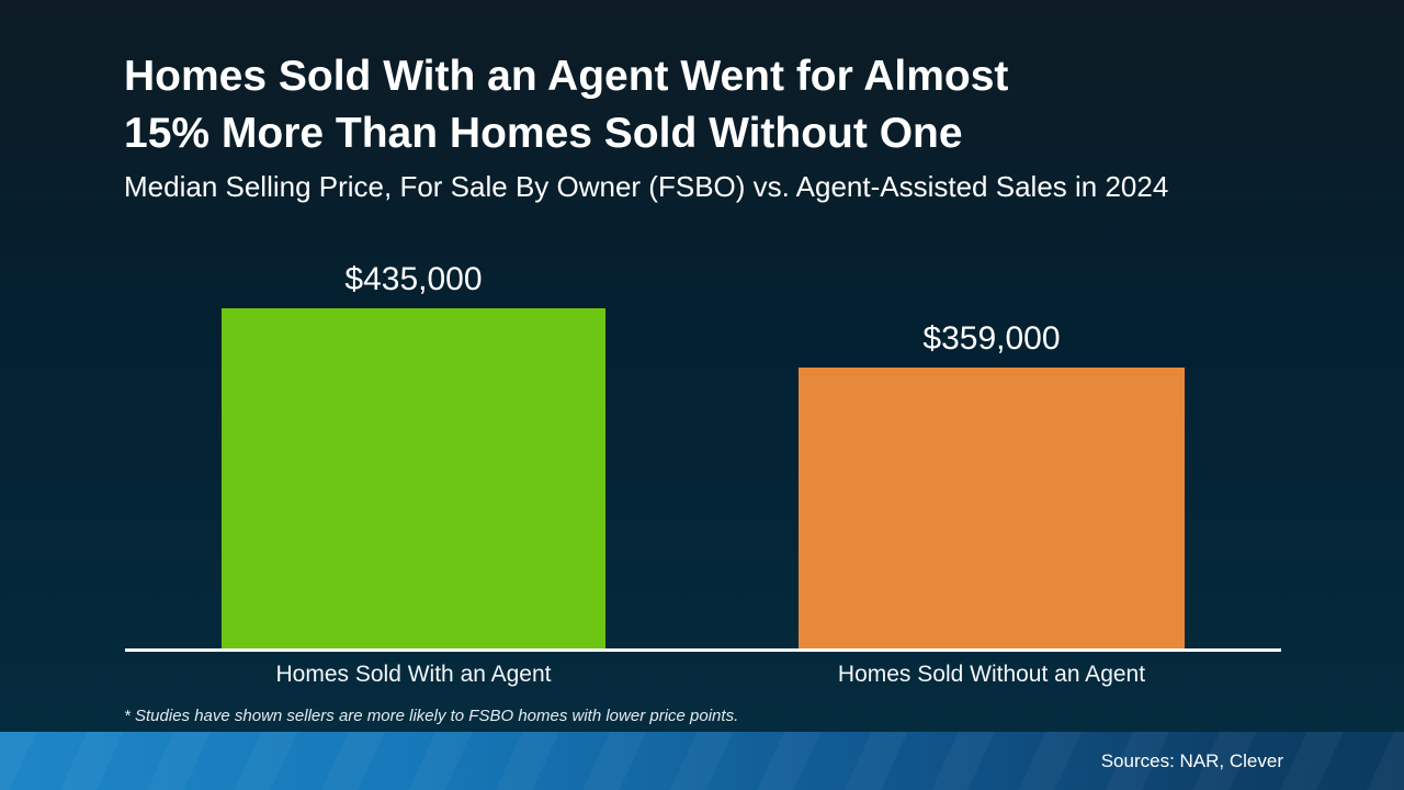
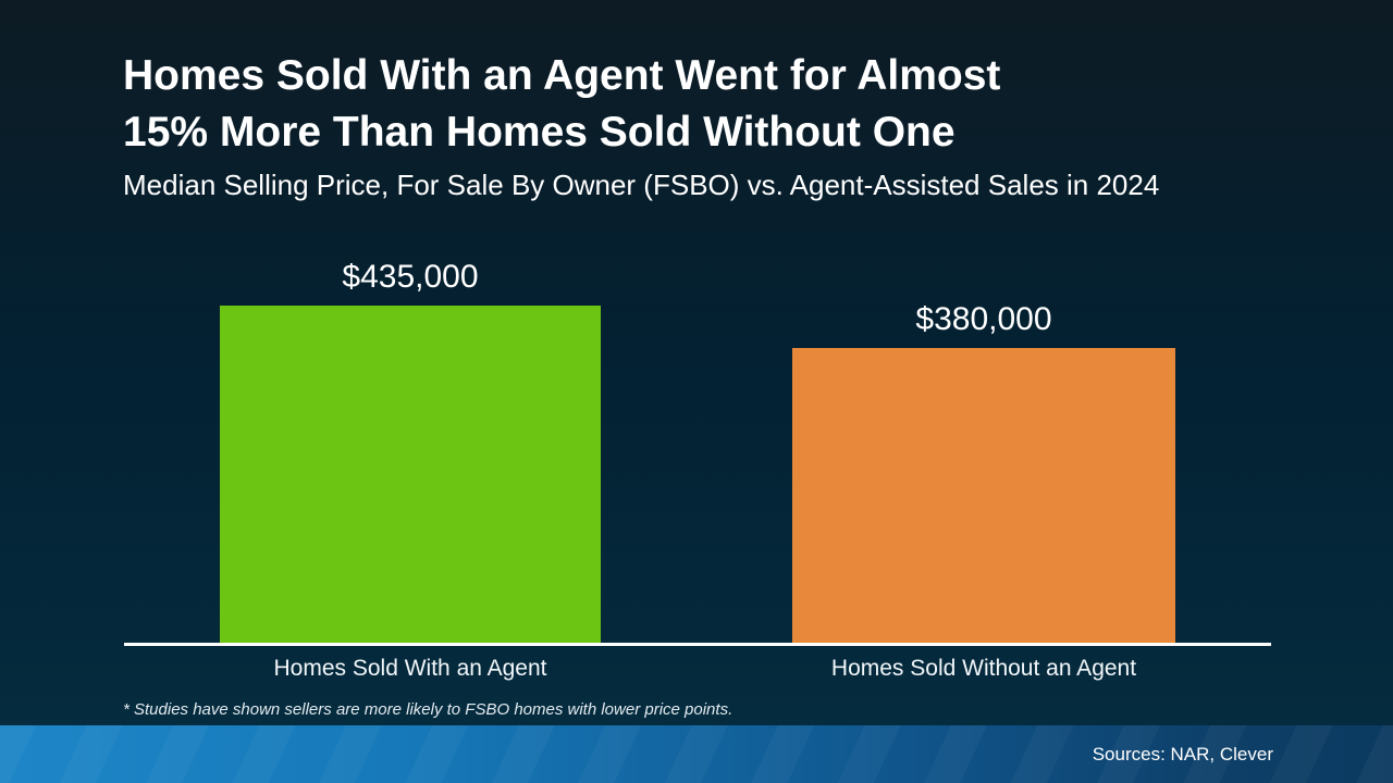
Homes Sold Without an Agent: $359,000 -> $380,000
